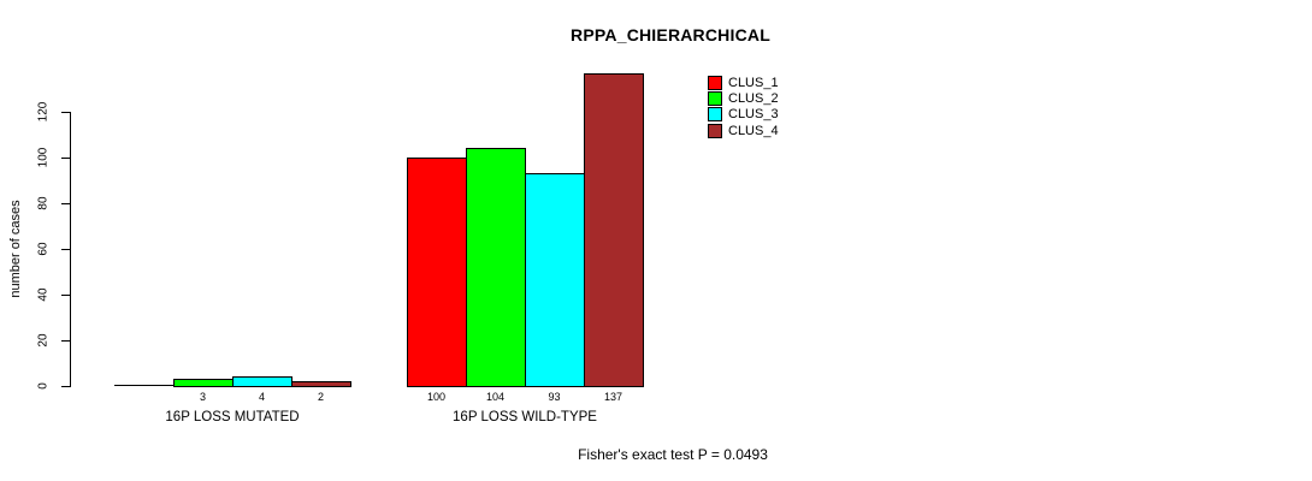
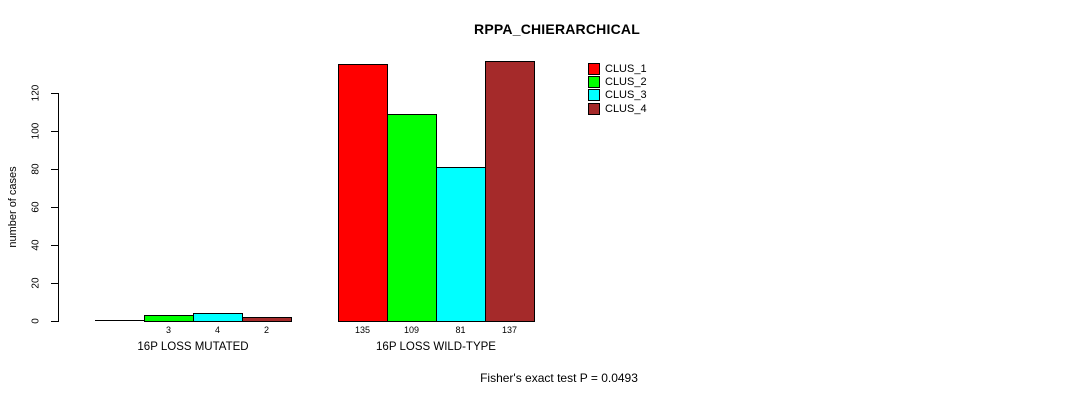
CLUS_1/16P LOSS WILD-TYPE: 100 -> 135
CLUS_2/16P LOSS WILD-TYPE: 104 -> 109
CLUS_3/16P LOSS WILD-TYPE: 93 -> 81
